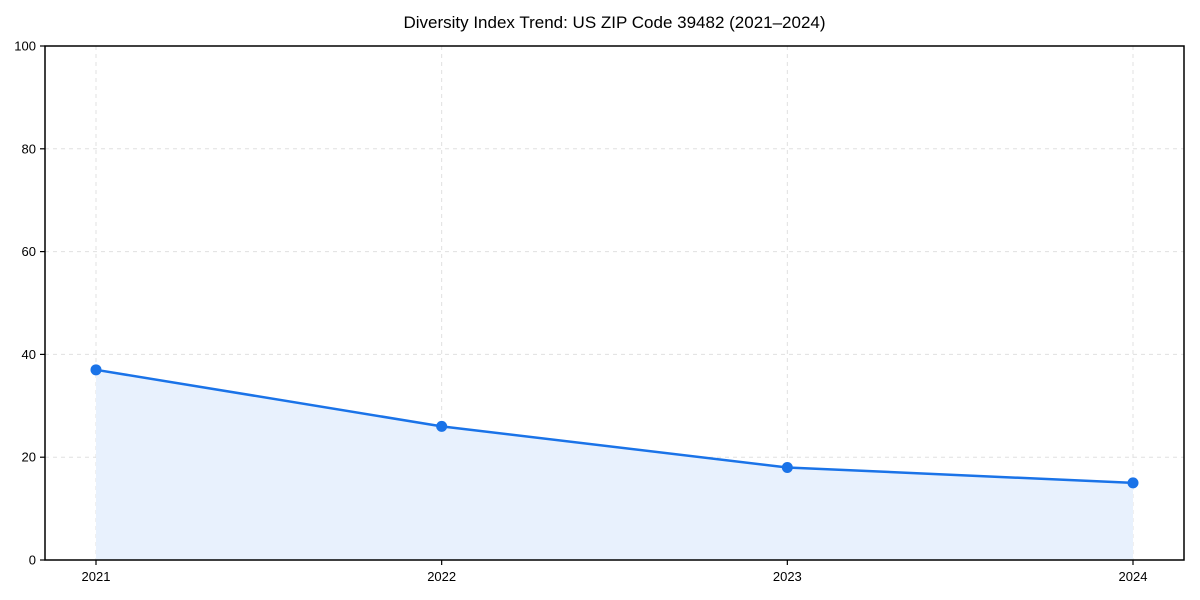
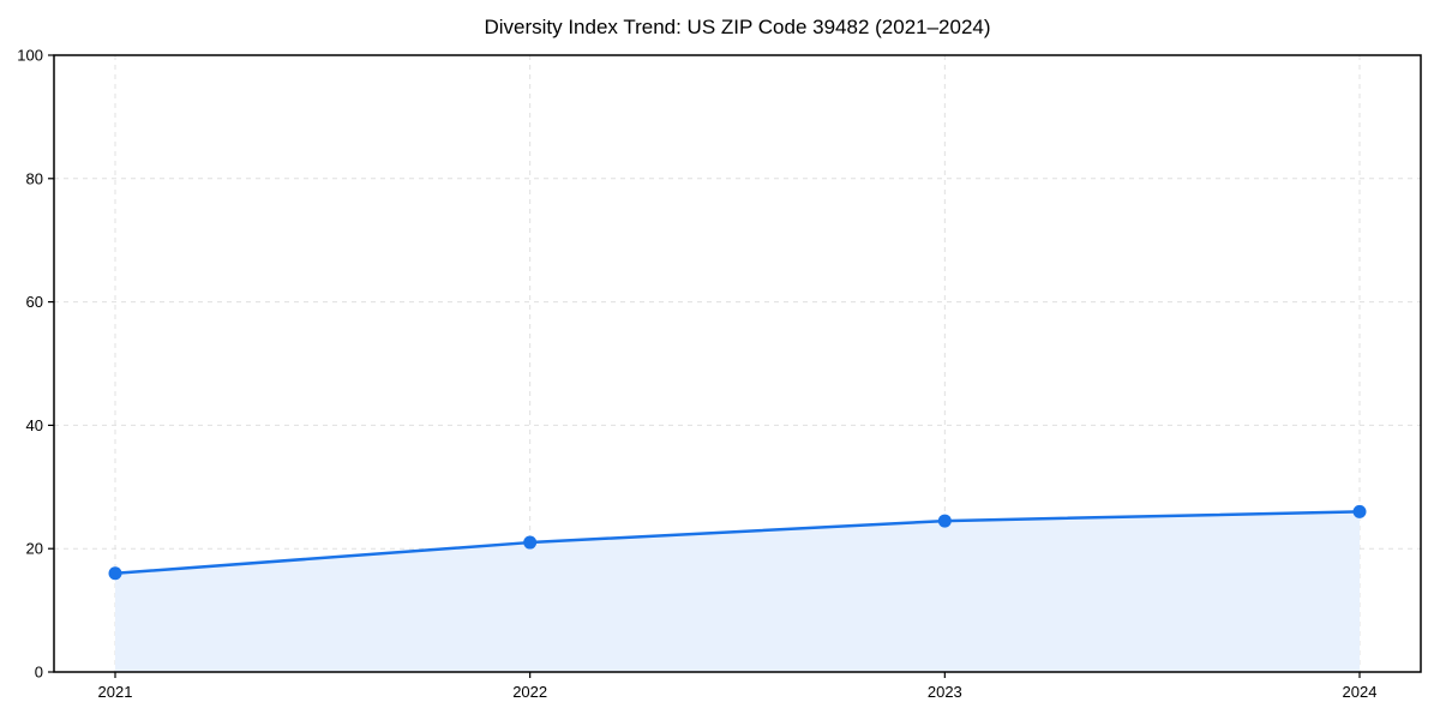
2021: 37 -> 16
2022: 26 -> 21
2023: 18 -> 24
2024: 15 -> 26
